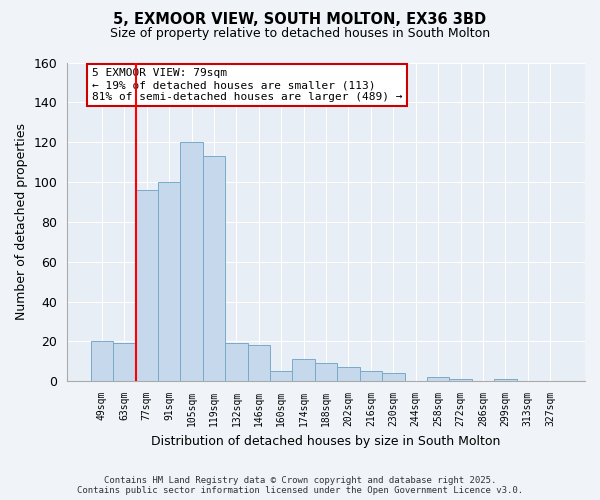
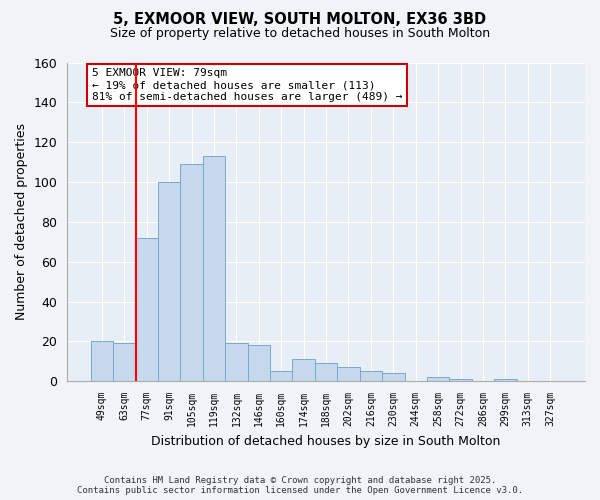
77sqm: 96 -> 72
105sqm: 120 -> 109
